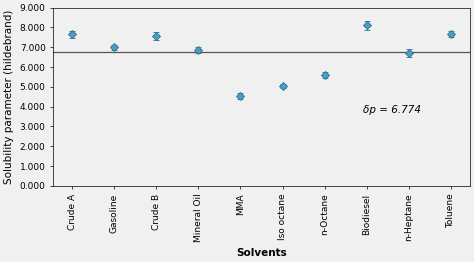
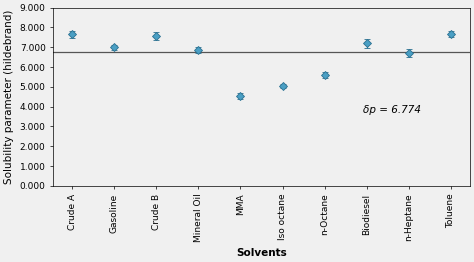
Biodiesel: 8.1 -> 7.2
